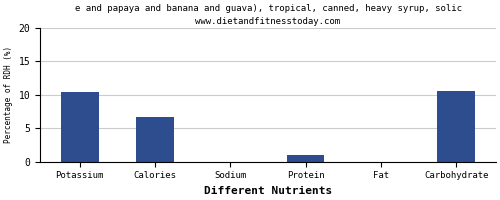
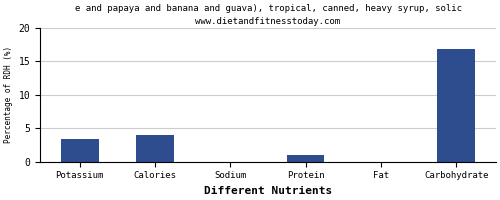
Potassium: 10.4 -> 3.3
Calories: 6.6 -> 4.0
Carbohydrate: 10.6 -> 16.8
